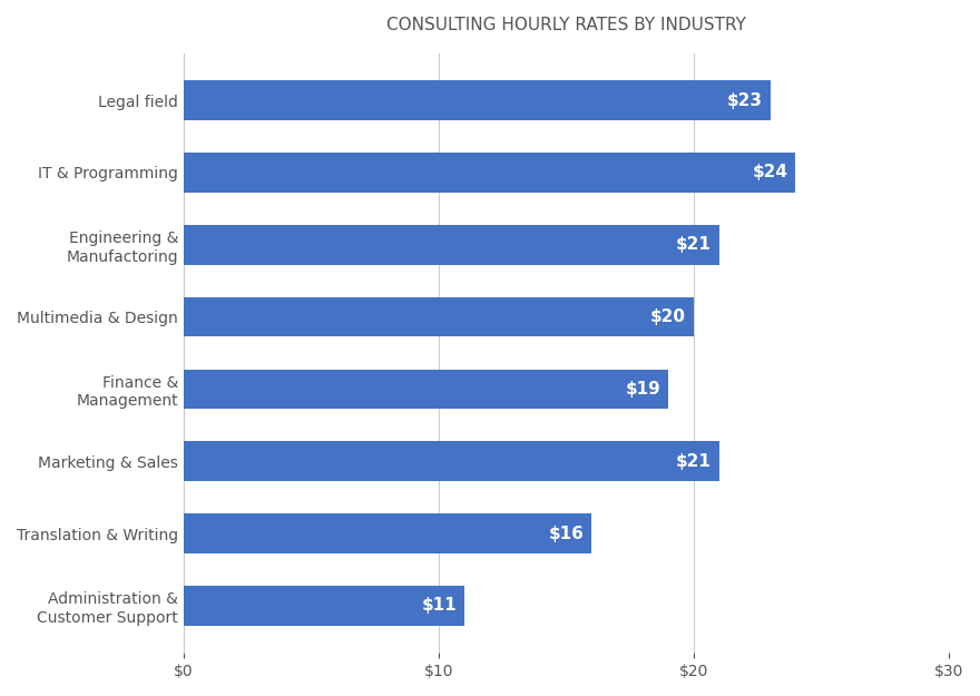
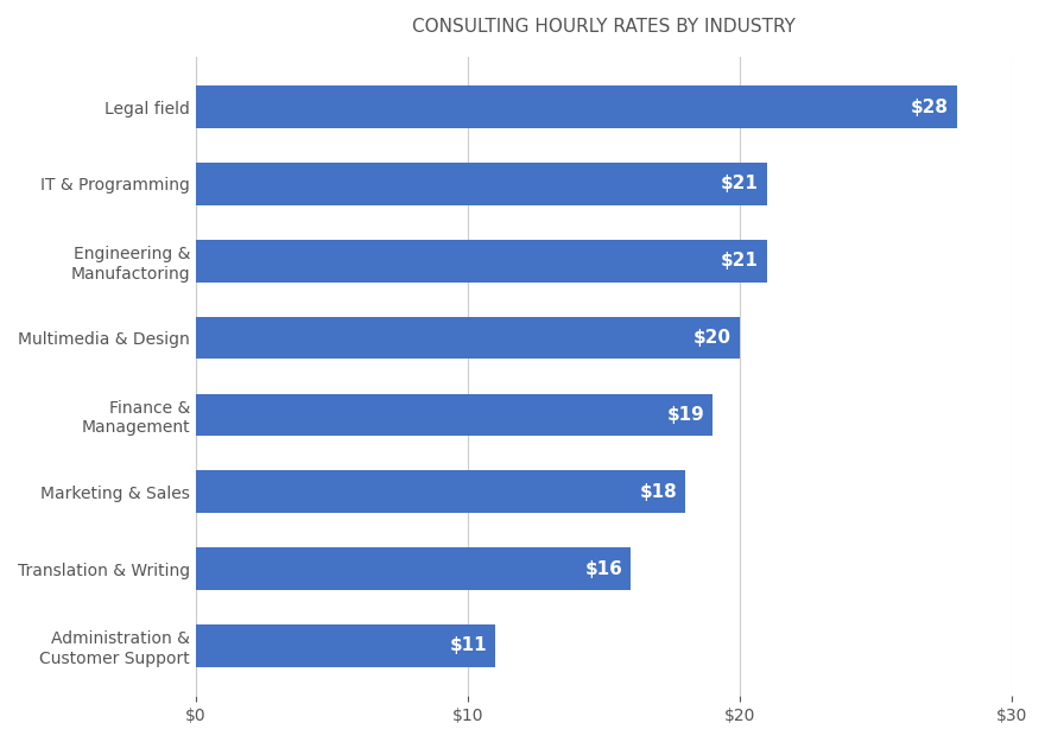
Legal field: $23 -> $28
IT & Programming: $24 -> $21
Marketing & Sales: $21 -> $18
